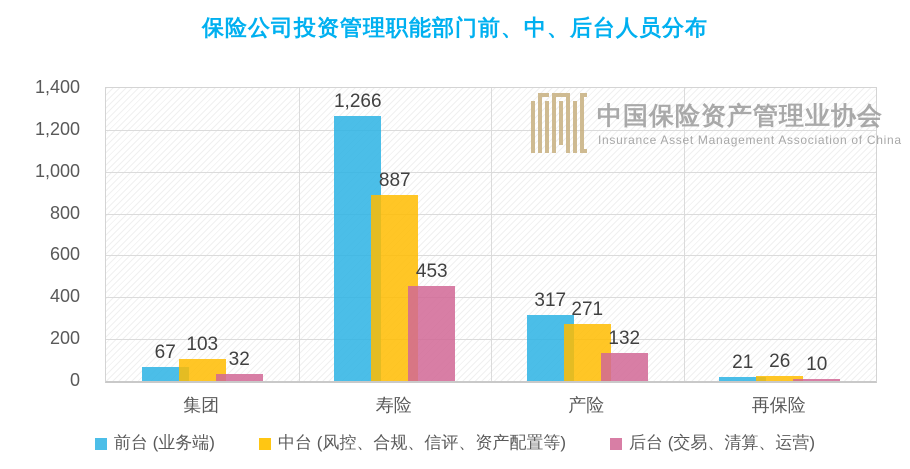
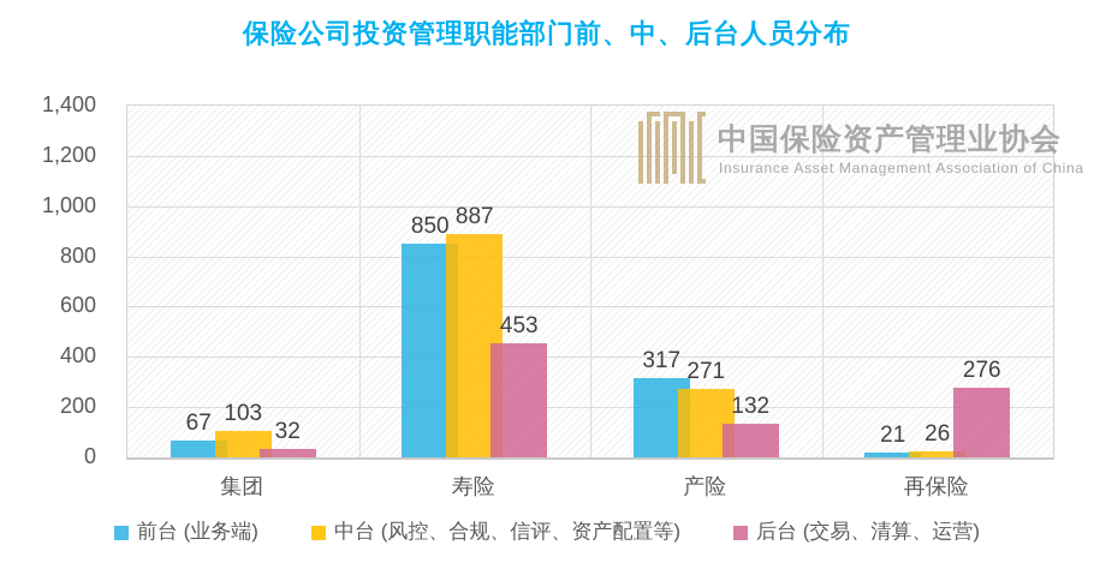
前台 (业务端)/寿险: 1,266 -> 850
后台 (交易、清算、运营)/再保险: 10 -> 276
